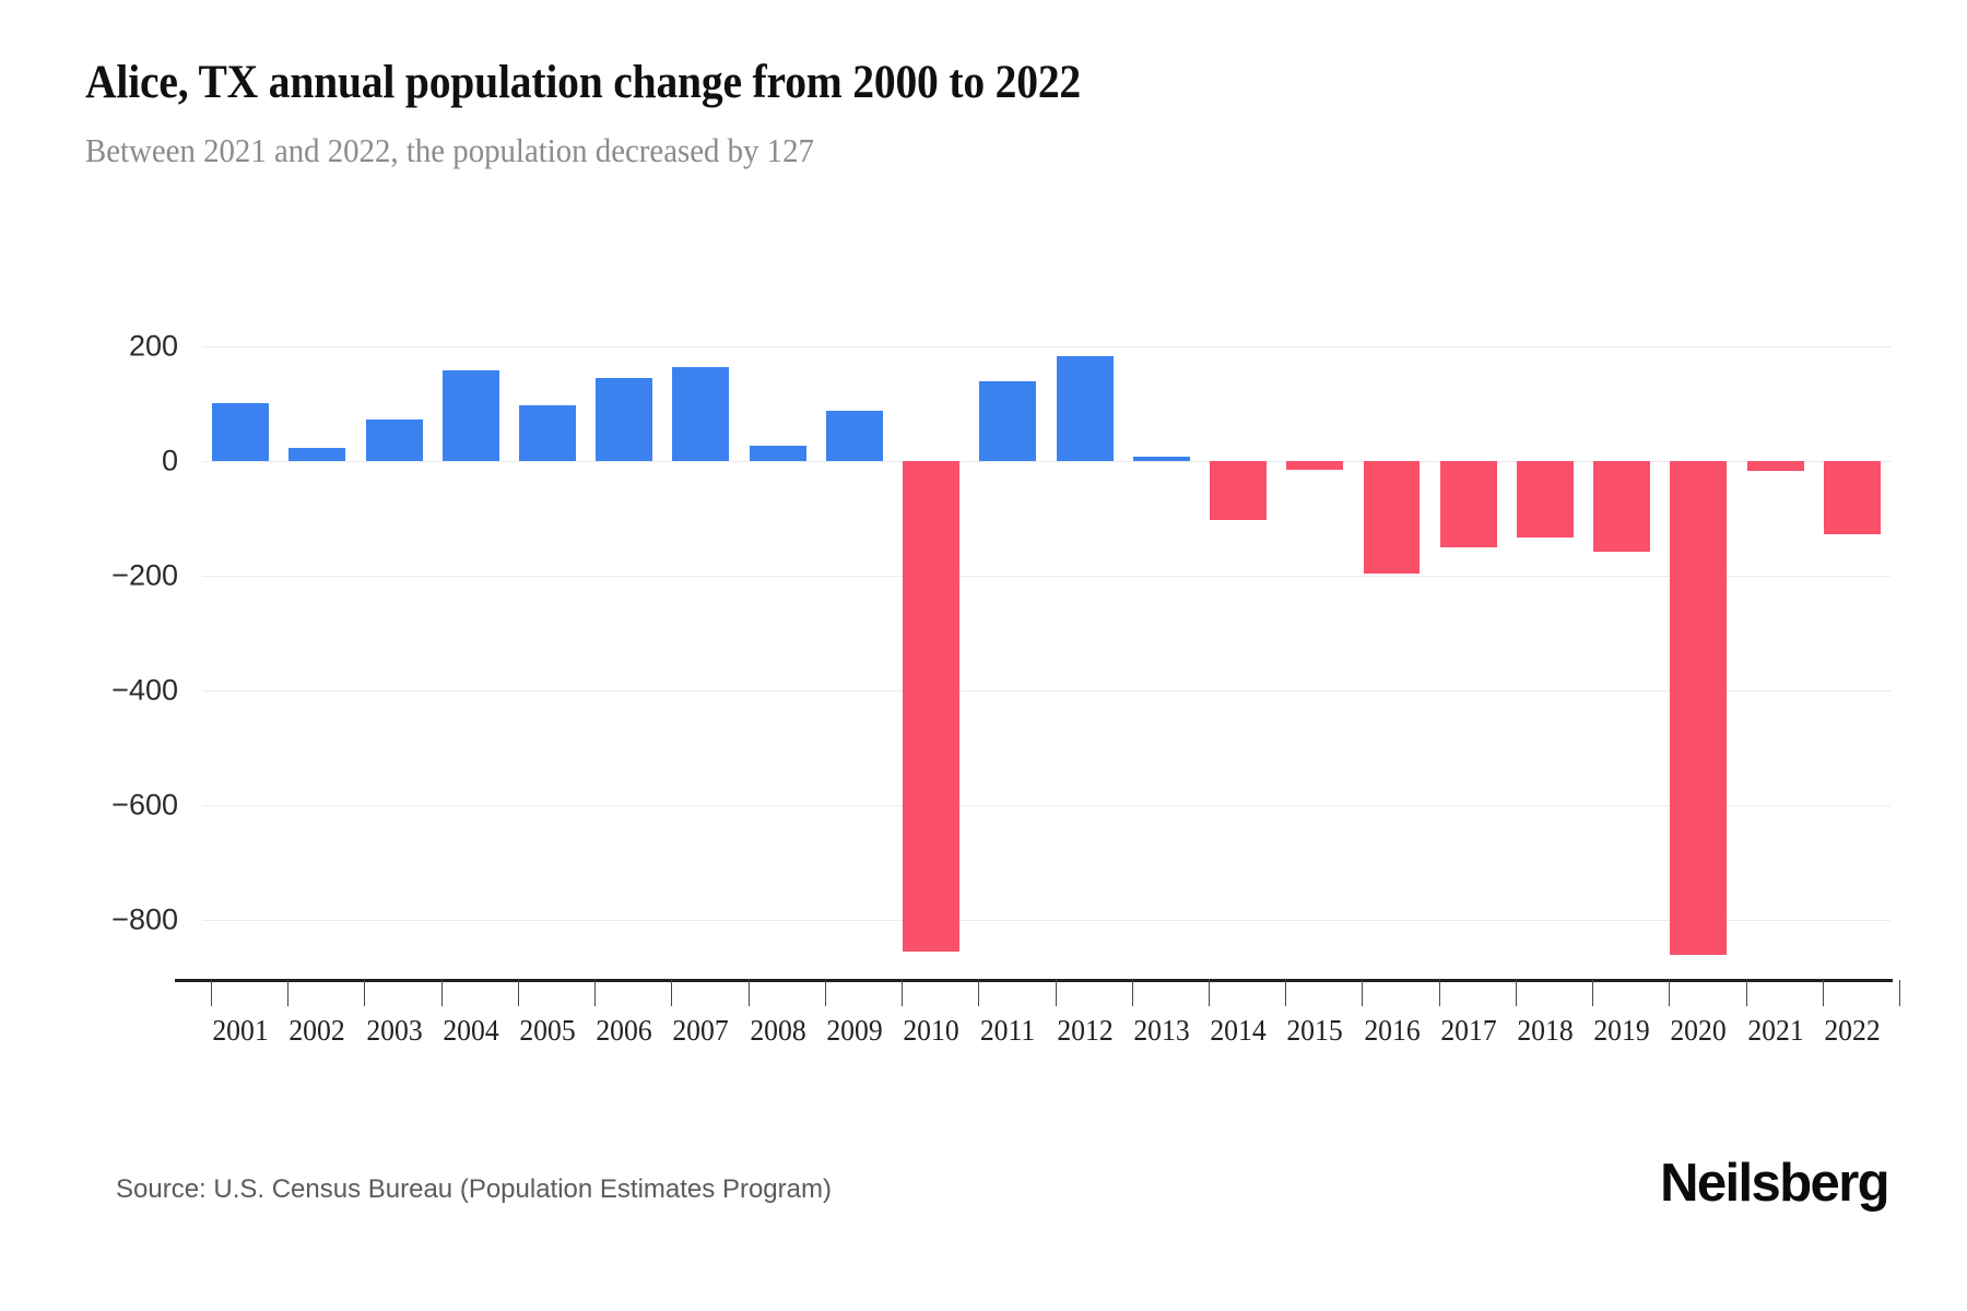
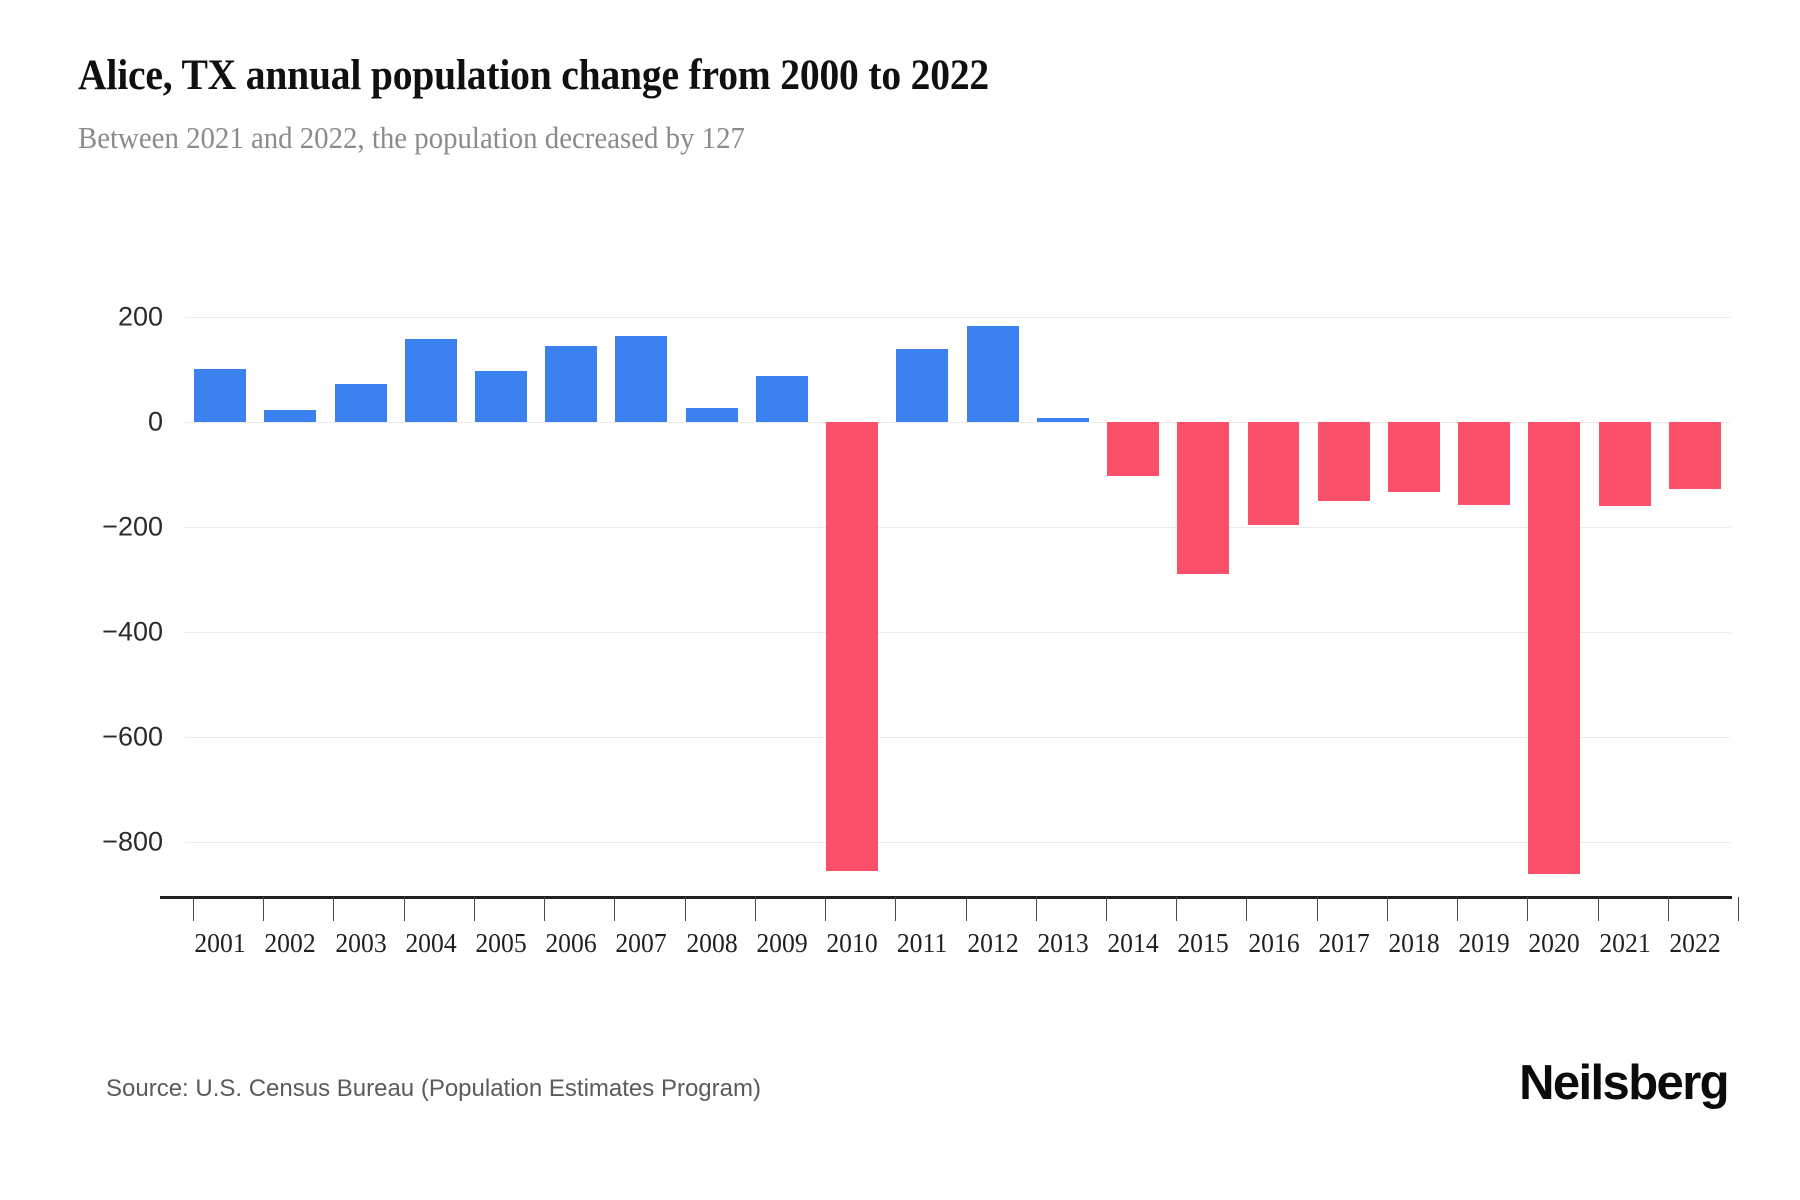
2015: -20 -> -290
2021: -20 -> -160
